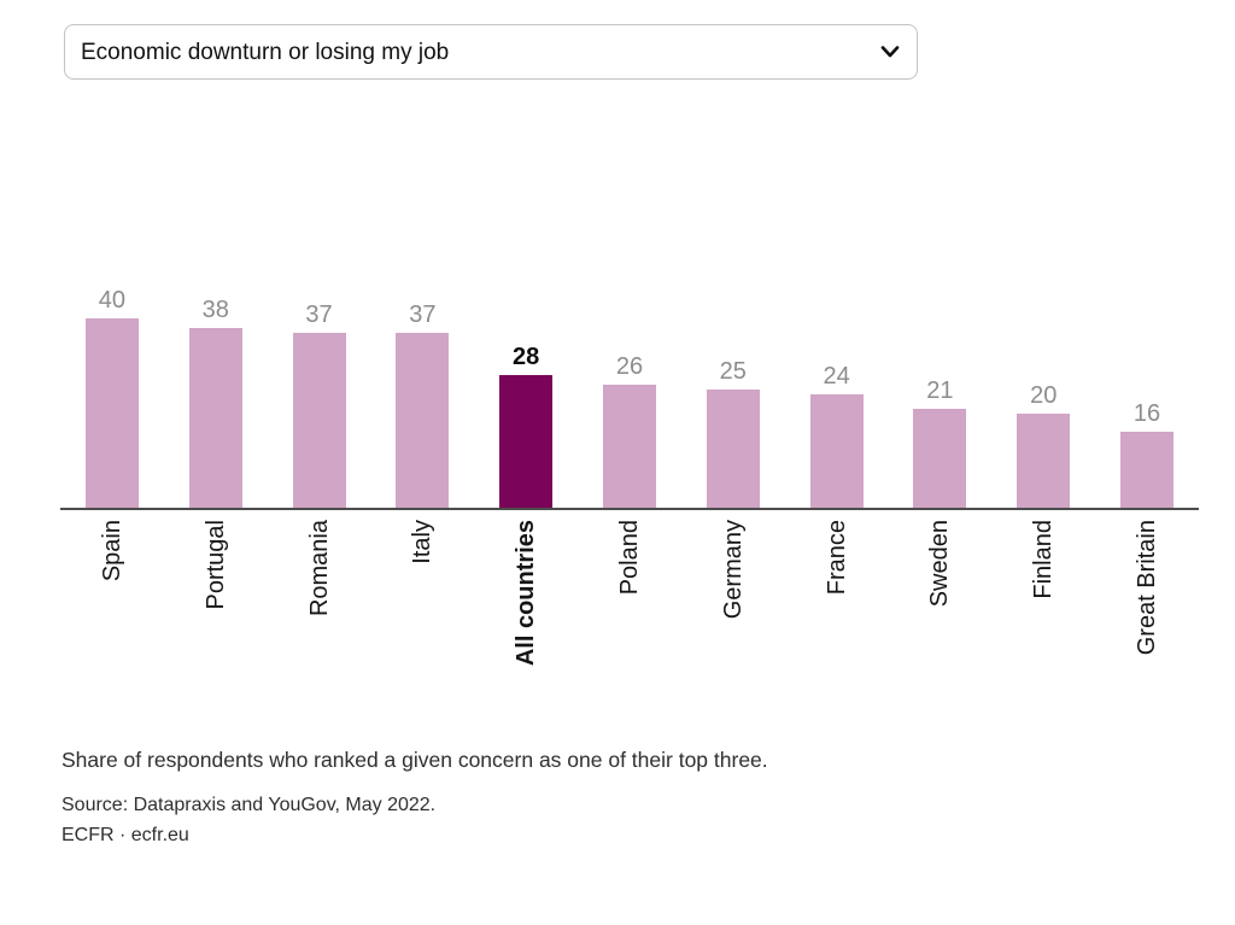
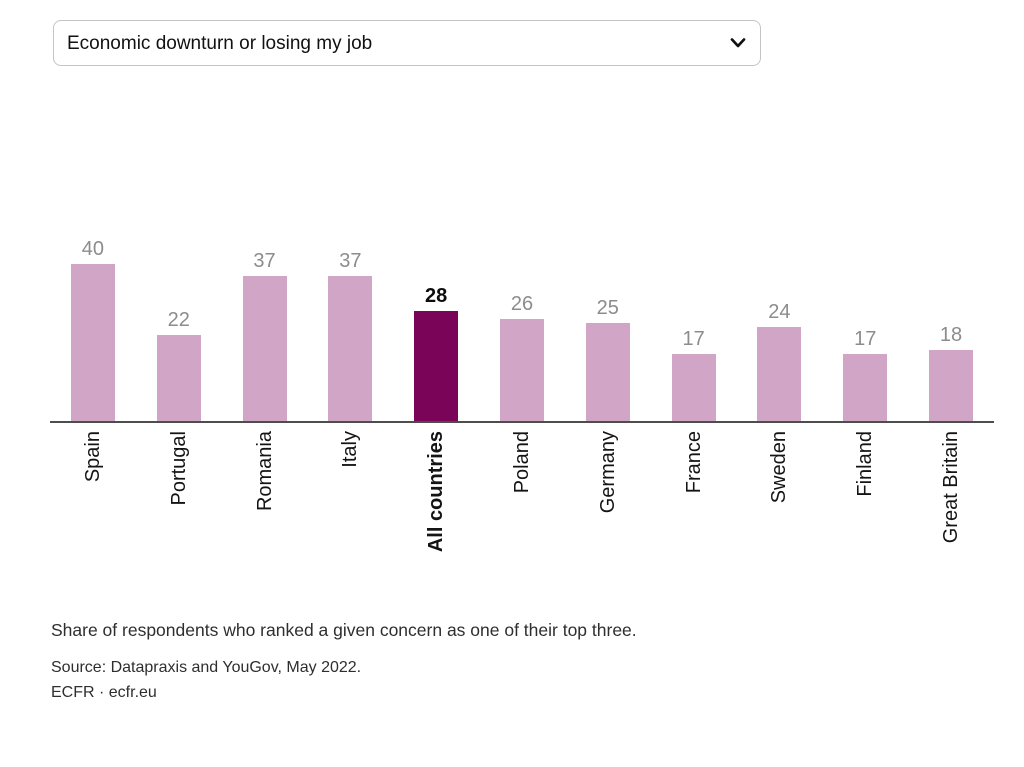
Portugal: 38 -> 22
France: 24 -> 17
Sweden: 21 -> 24
Finland: 20 -> 17
Great Britain: 16 -> 18
